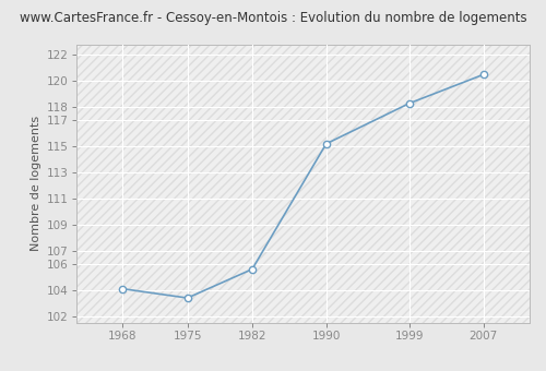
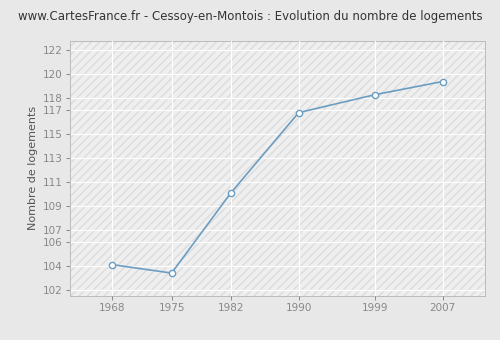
1982: 105.6 -> 110.1
1990: 115.2 -> 116.8
2007: 120.5 -> 119.4
